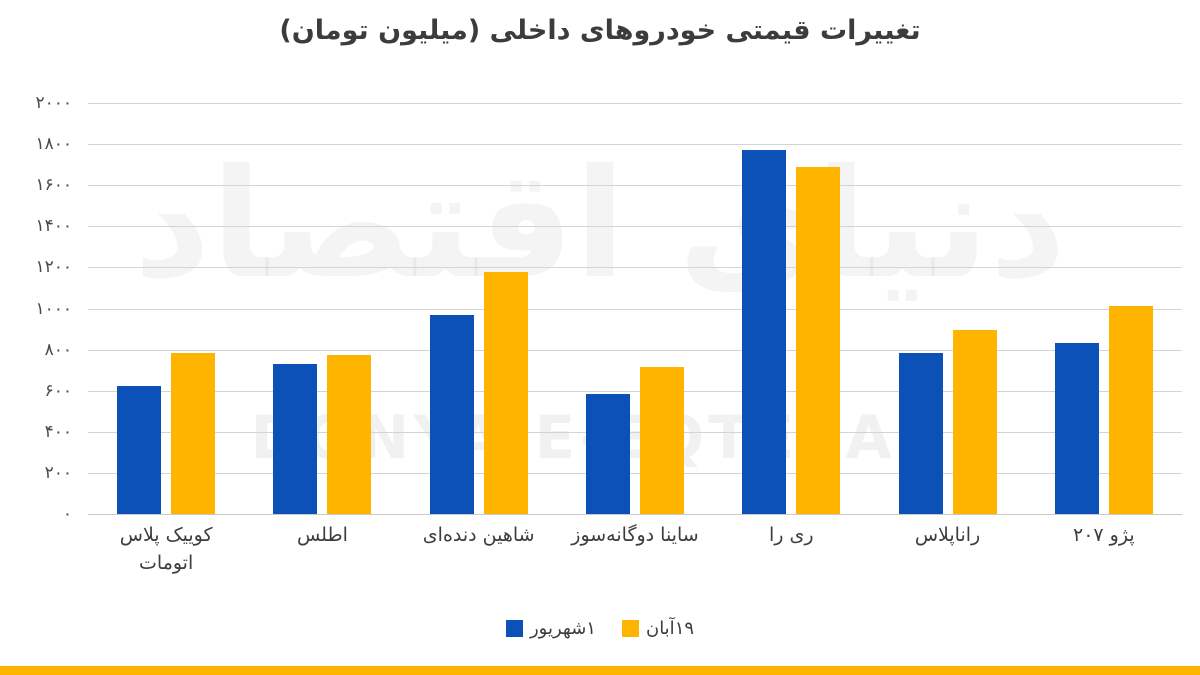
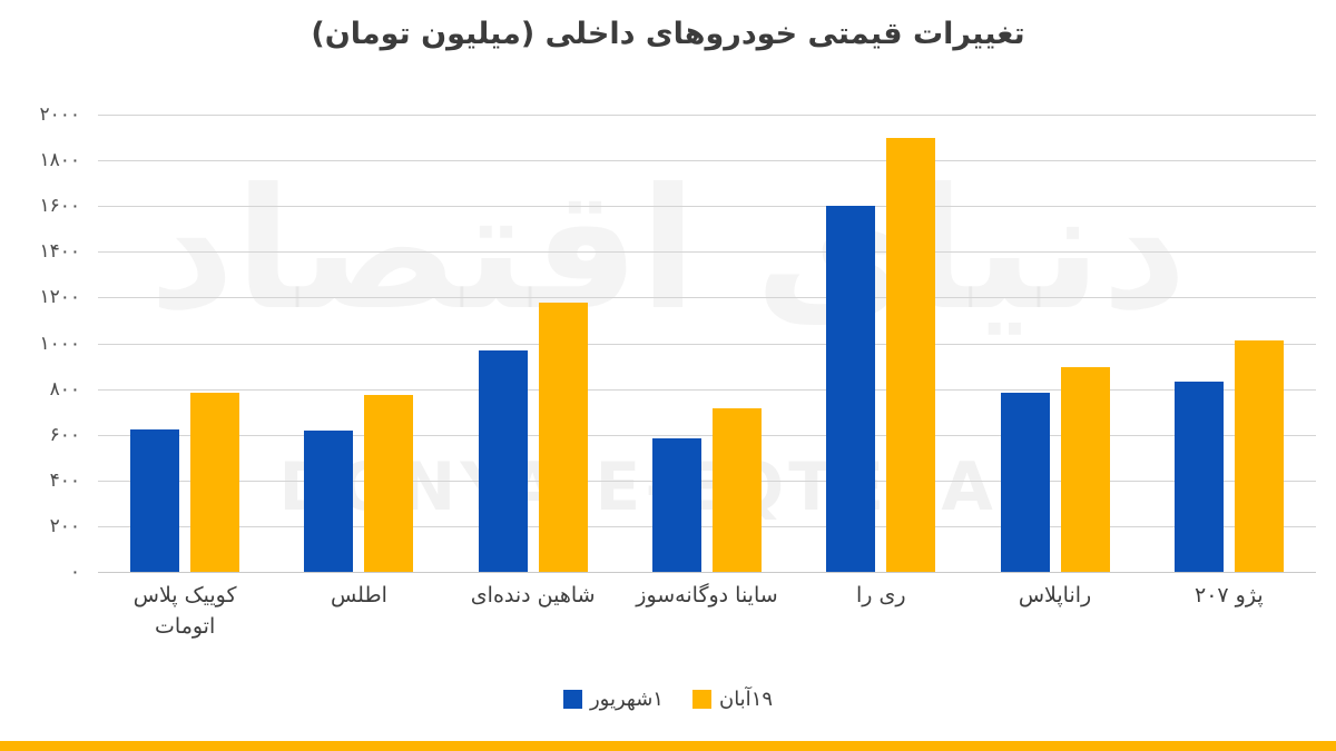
۱شهریور/اطلس: 730 -> 620
۱شهریور/ری را: 1770 -> 1600
۱۹آبان/ری را: 1690 -> 1900
